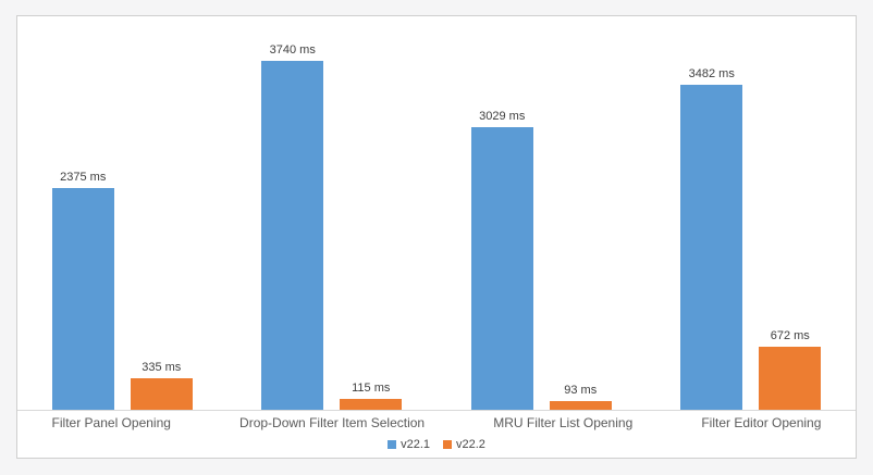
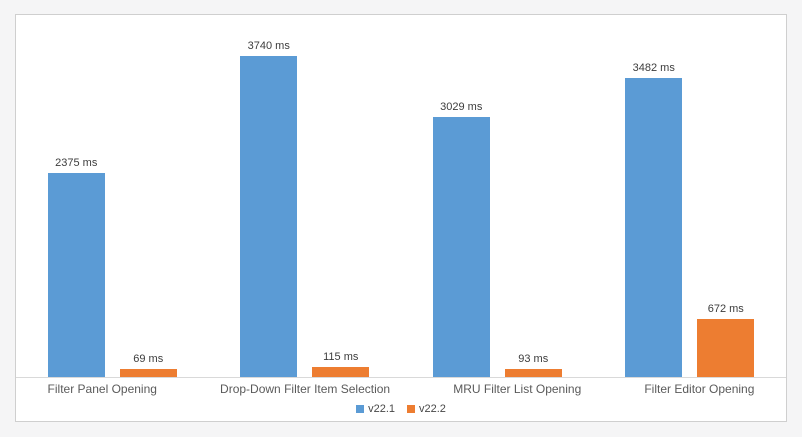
v22.2/Filter Panel Opening: 335 -> 69
